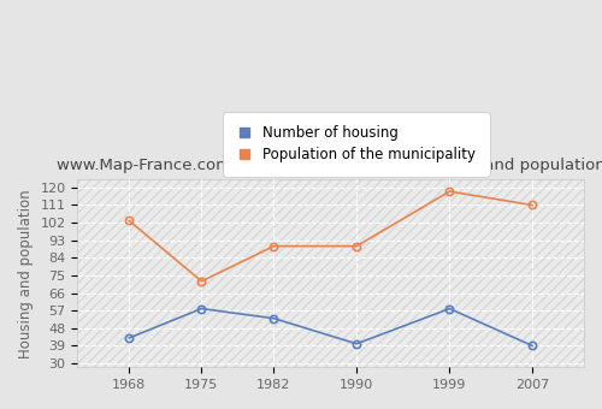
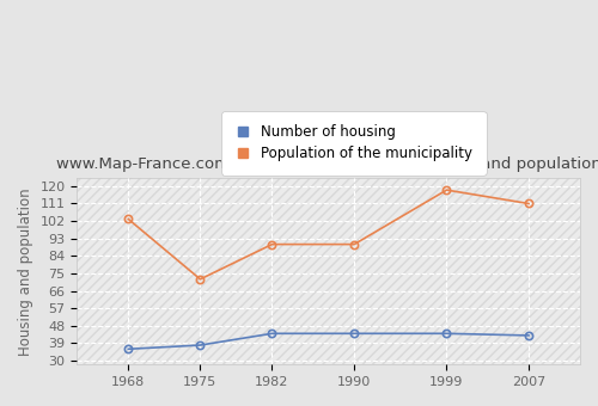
Number of housing/1968: 43 -> 36
Number of housing/1975: 58 -> 38
Number of housing/1982: 53 -> 44
Number of housing/1990: 40 -> 44
Number of housing/1999: 58 -> 44
Number of housing/2007: 39 -> 43
